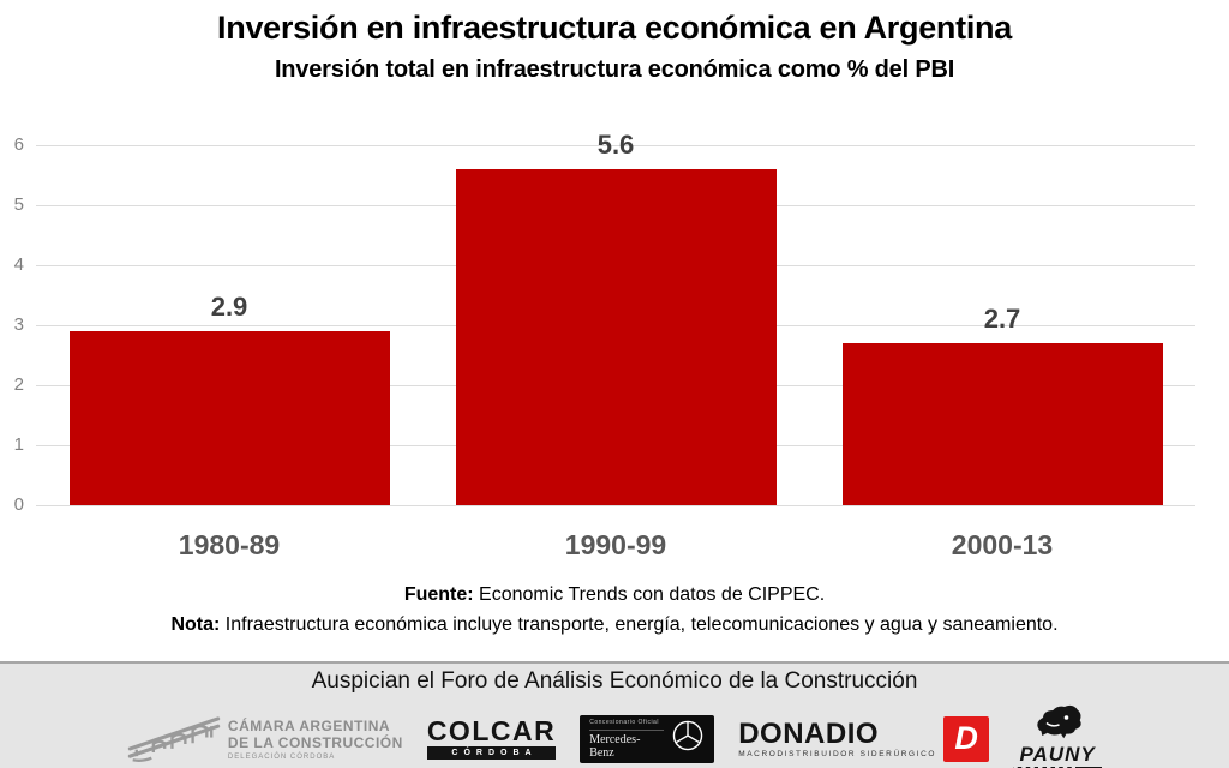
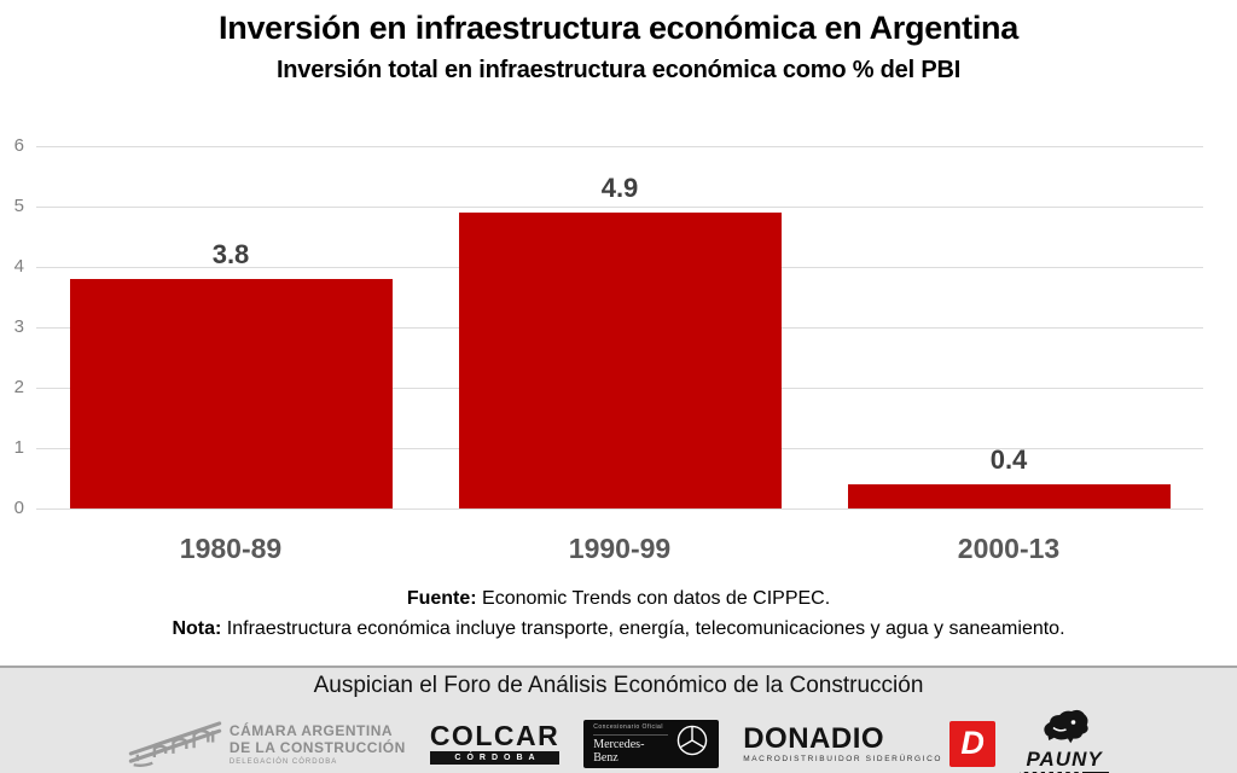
1980-89: 2.9 -> 3.8
1990-99: 5.6 -> 4.9
2000-13: 2.7 -> 0.4
